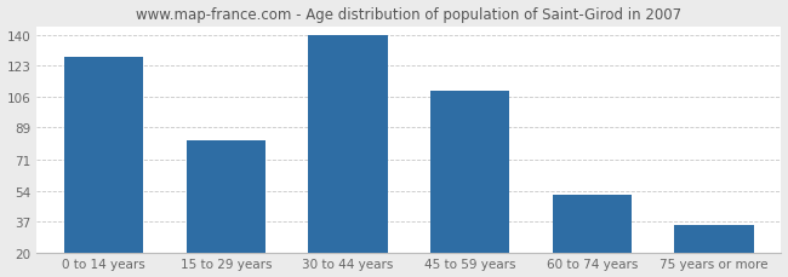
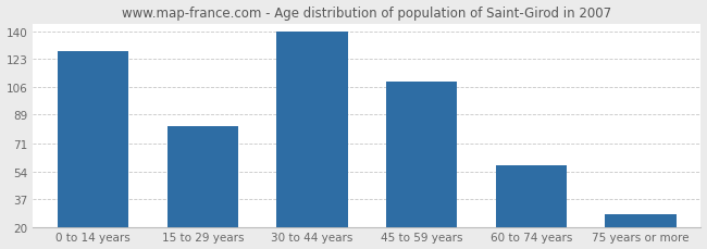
60 to 74 years: 52 -> 58
75 years or more: 35 -> 28
